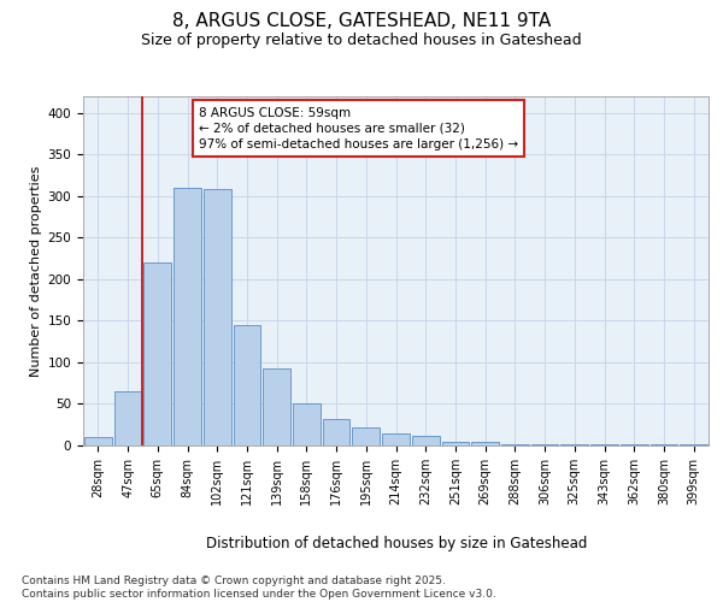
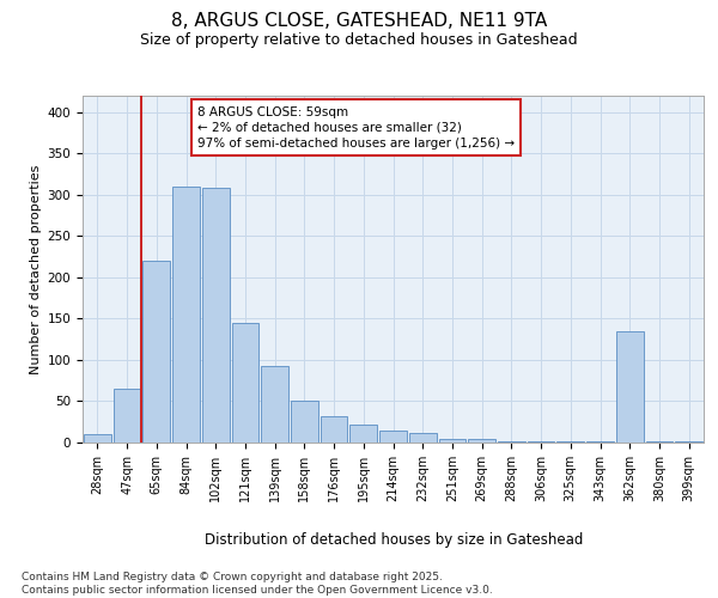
362sqm: 1 -> 134
